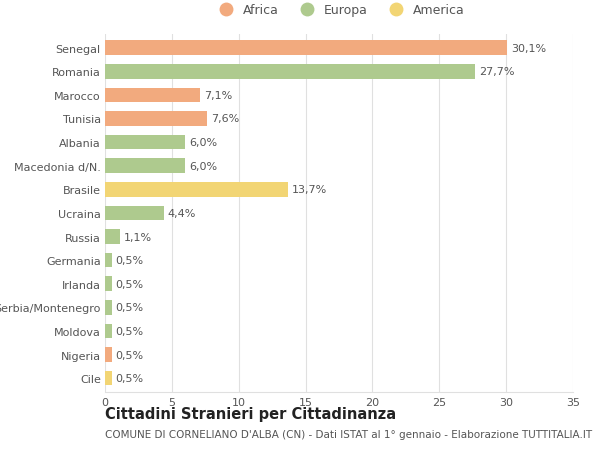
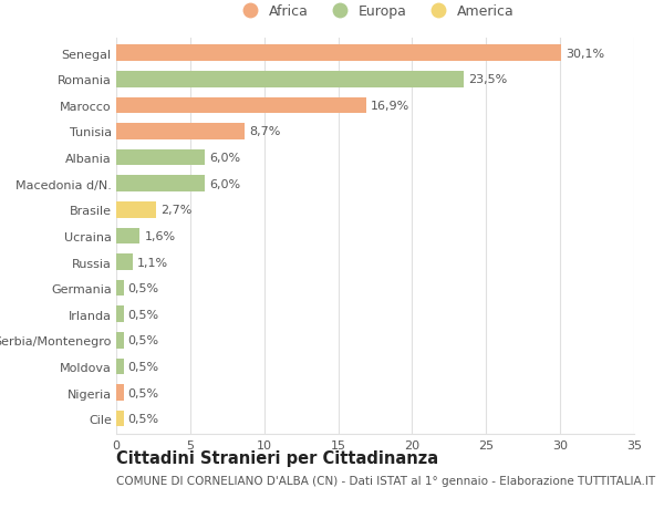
Romania: 27,7% -> 23,5%
Marocco: 7,1% -> 16,9%
Tunisia: 7,6% -> 8,7%
Brasile: 13,7% -> 2,7%
Ucraina: 4,4% -> 1,6%
